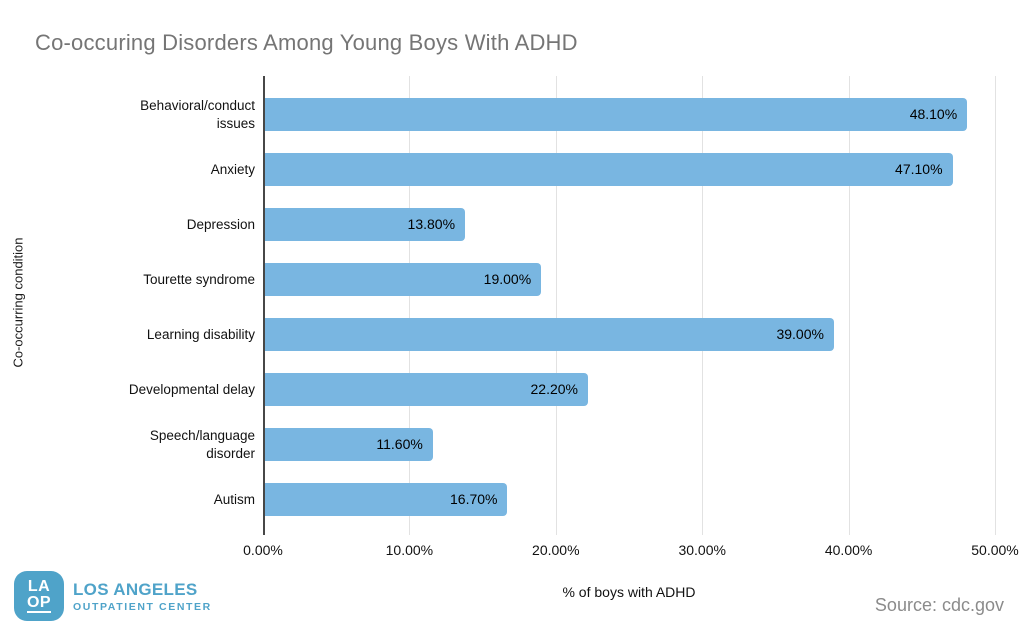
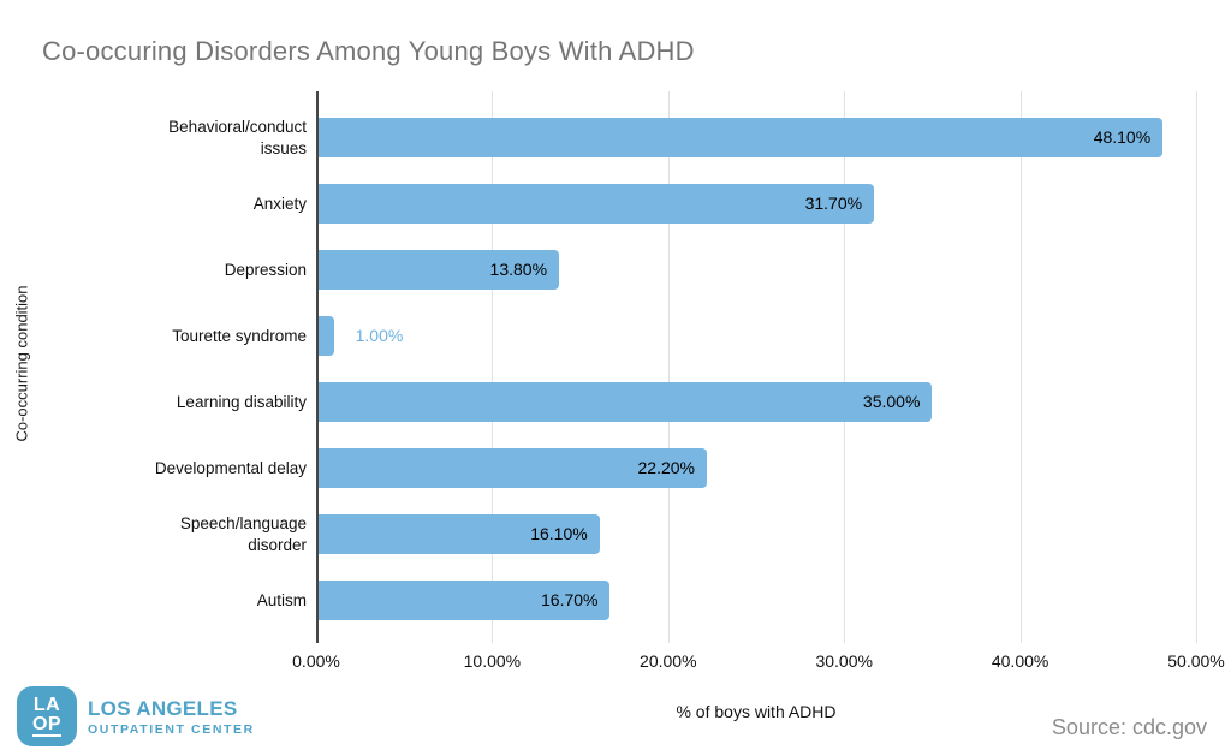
Anxiety: 47.10% -> 31.70%
Tourette syndrome: 19.00% -> 1.00%
Learning disability: 39.00% -> 35.00%
Speech/language disorder: 11.60% -> 16.10%
